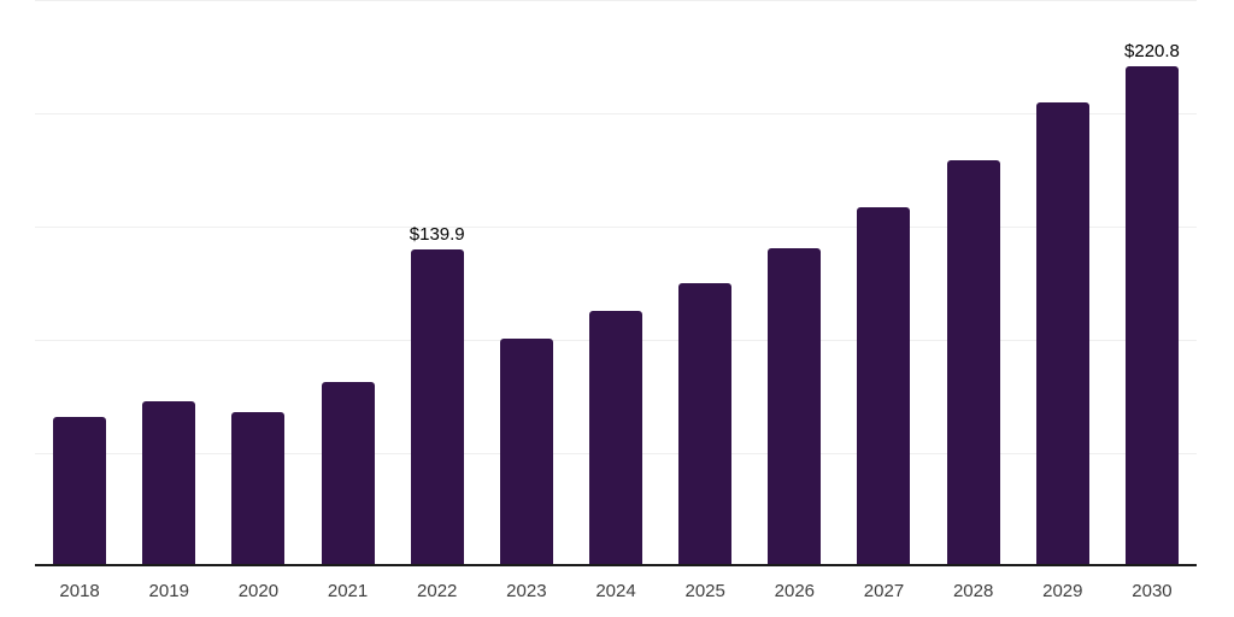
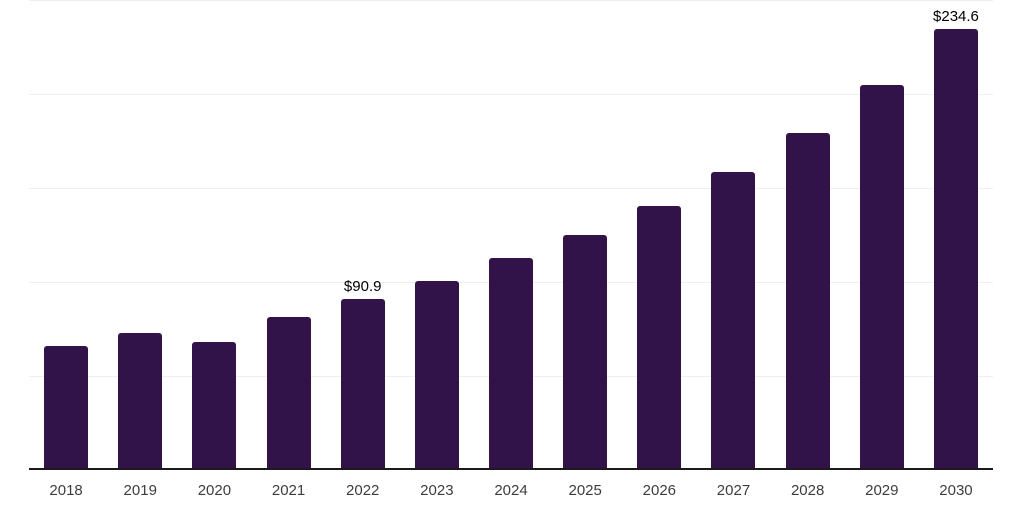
2022: $139.9 -> $90.9
2030: $220.8 -> $234.6
